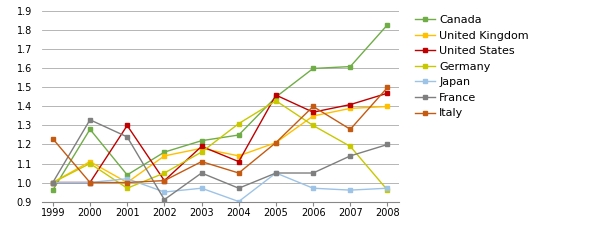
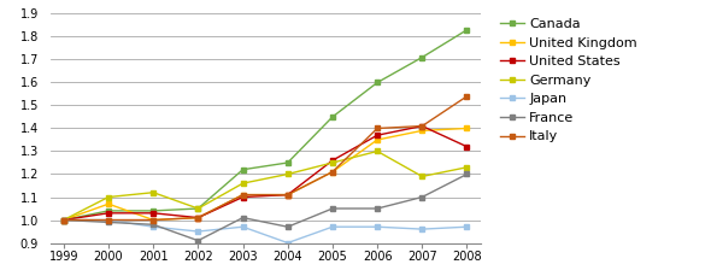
Canada/1999: 0.96 -> 1.00
Italy/1999: 1.23 -> 1.00
Canada/2000: 1.28 -> 1.04
United Kingdom/2000: 1.11 -> 1.07
United States/2000: 1.00 -> 1.03
France/2000: 1.33 -> 0.99
United States/2001: 1.30 -> 1.03
Germany/2001: 0.97 -> 1.12
Japan/2001: 1.02 -> 0.97
France/2001: 1.24 -> 0.98
Canada/2002: 1.16 -> 1.05
United Kingdom/2002: 1.14 -> 1.01
United Kingdom/2003: 1.18 -> 1.11
United States/2003: 1.19 -> 1.10
France/2003: 1.05 -> 1.01
United Kingdom/2004: 1.14 -> 1.11
Germany/2004: 1.31 -> 1.20
Italy/2004: 1.05 -> 1.11
United States/2005: 1.46 -> 1.26
Germany/2005: 1.43 -> 1.25
Japan/2005: 1.05 -> 0.97
Canada/2007: 1.61 -> 1.71
France/2007: 1.14 -> 1.10
Italy/2007: 1.28 -> 1.41
United States/2008: 1.47 -> 1.32
Germany/2008: 0.96 -> 1.23
Italy/2008: 1.50 -> 1.54
